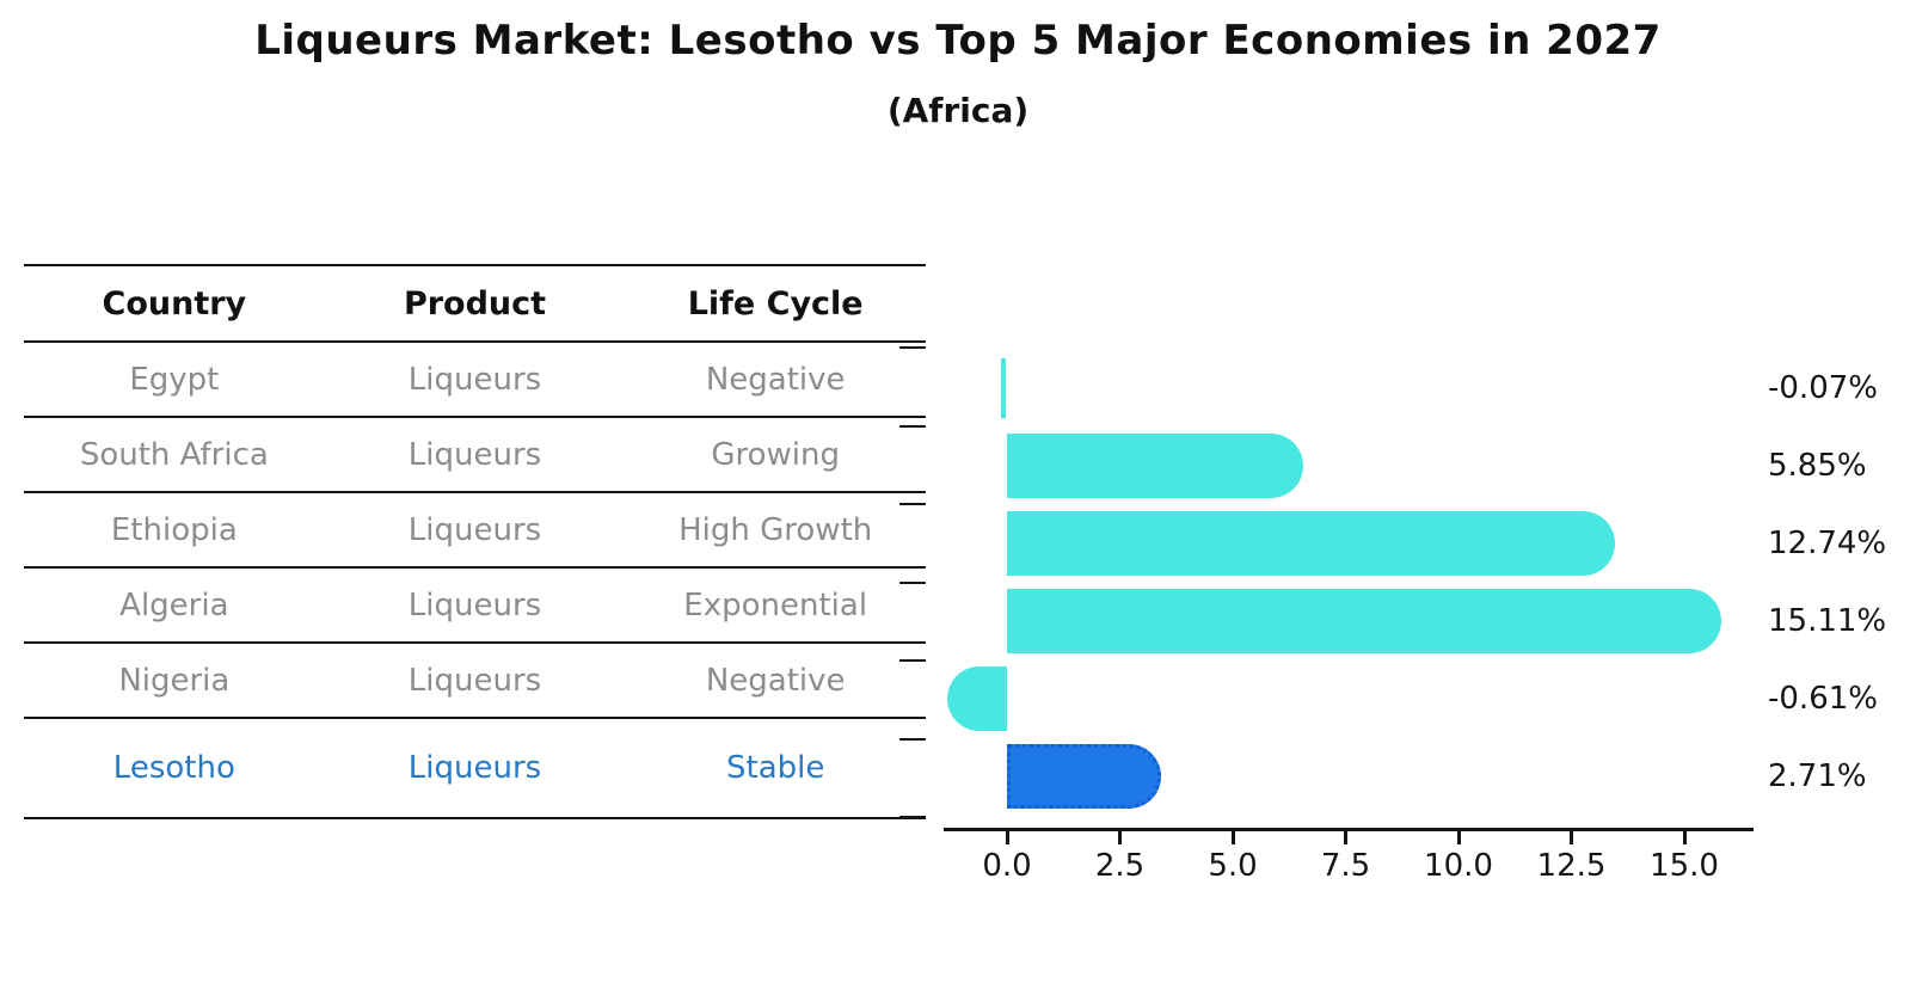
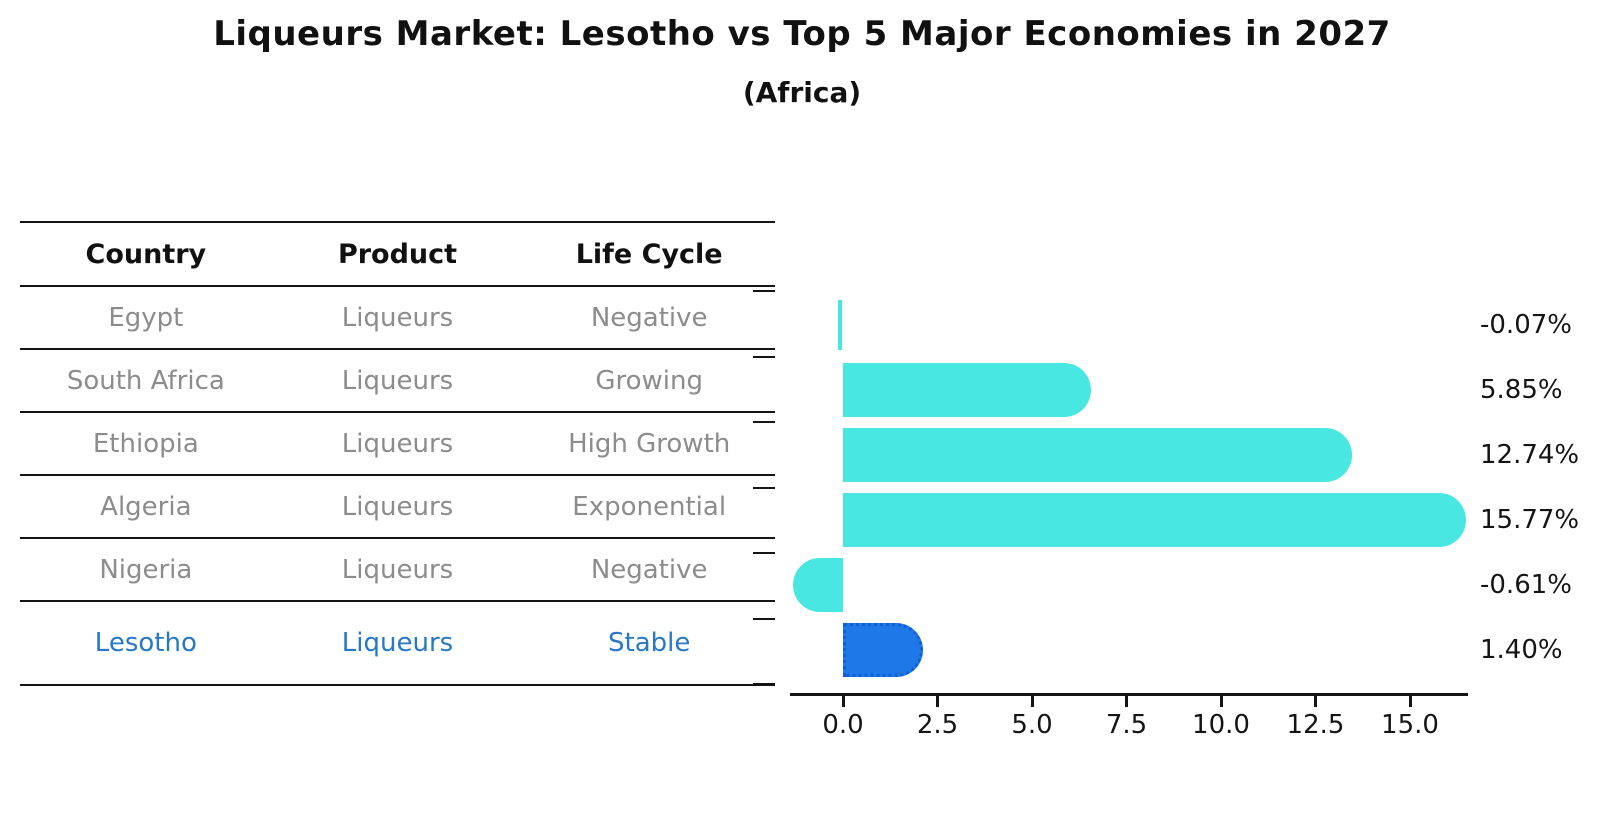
Algeria: 15.11% -> 15.77%
Lesotho: 2.71% -> 1.40%
